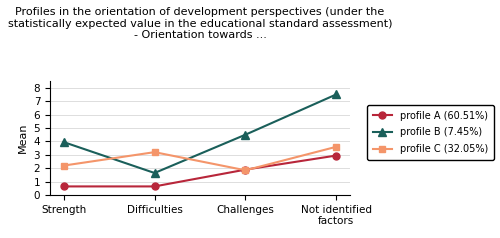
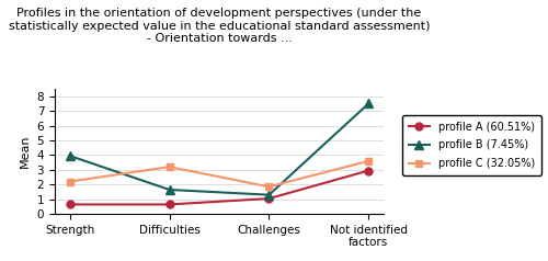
profile A (60.51%)/Challenges: 1.9 -> 1.1
profile B (7.45%)/Challenges: 4.5 -> 1.3
